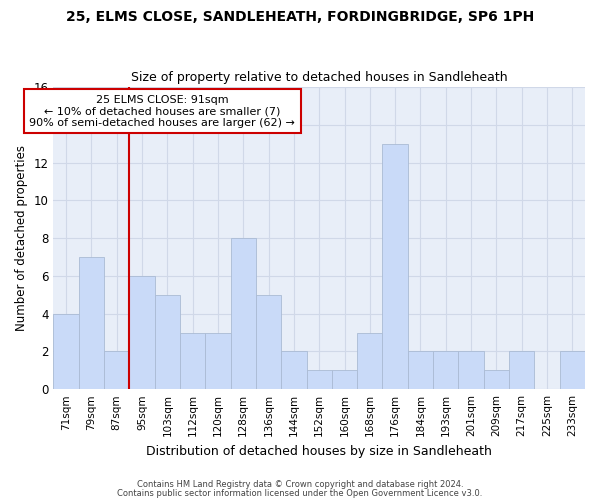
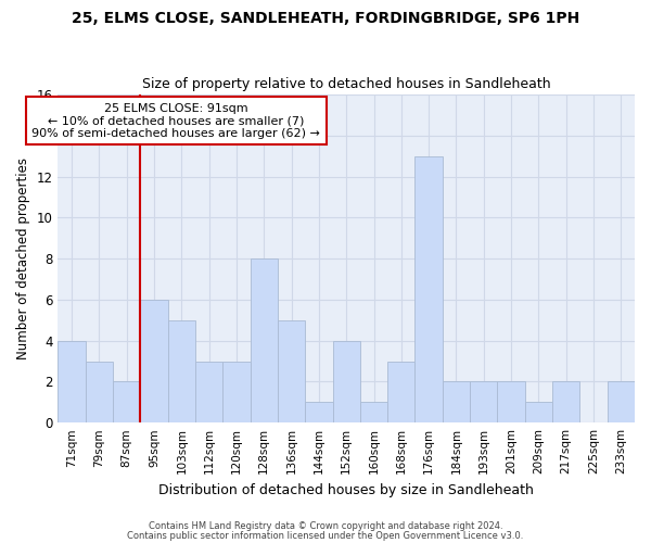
79sqm: 7 -> 3
144sqm: 2 -> 1
152sqm: 1 -> 4
